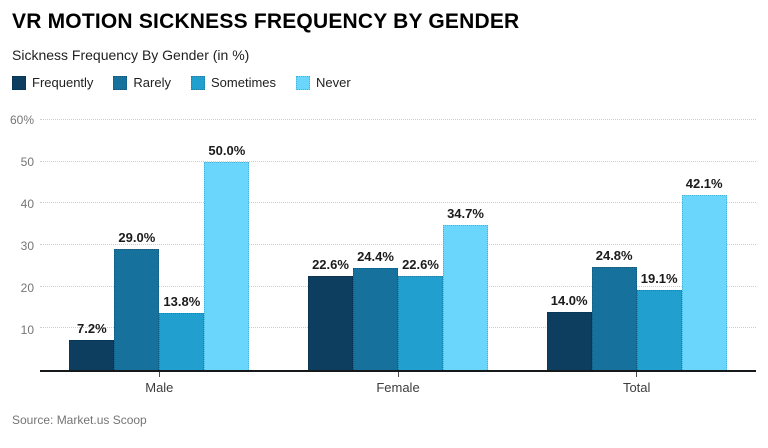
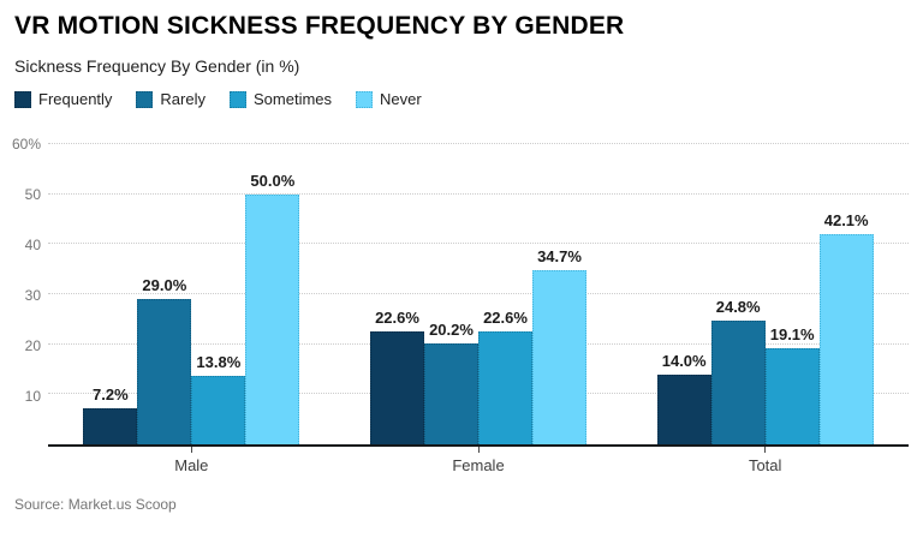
Rarely/Female: 24.4% -> 20.2%
